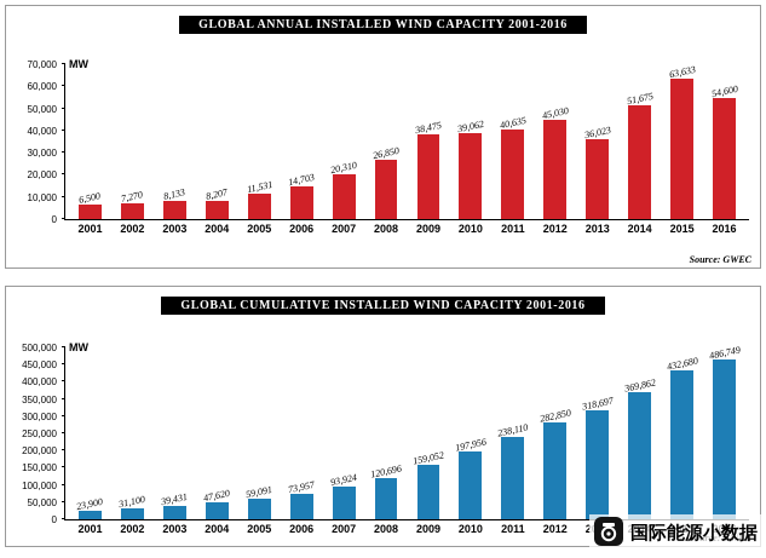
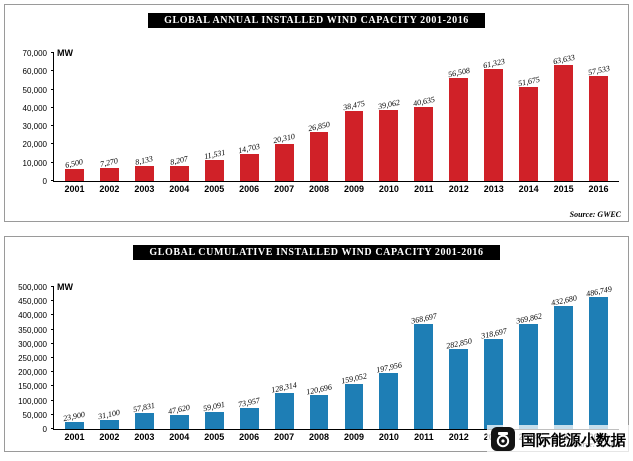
GLOBAL ANNUAL INSTALLED WIND CAPACITY 2001-2016/2012: 45,030 -> 56,508
GLOBAL ANNUAL INSTALLED WIND CAPACITY 2001-2016/2013: 36,023 -> 61,323
GLOBAL ANNUAL INSTALLED WIND CAPACITY 2001-2016/2016: 54,600 -> 57,533
GLOBAL CUMULATIVE INSTALLED WIND CAPACITY 2001-2016/2003: 39,431 -> 57,831
GLOBAL CUMULATIVE INSTALLED WIND CAPACITY 2001-2016/2007: 93,924 -> 128,314
GLOBAL CUMULATIVE INSTALLED WIND CAPACITY 2001-2016/2011: 238,110 -> 368,697
